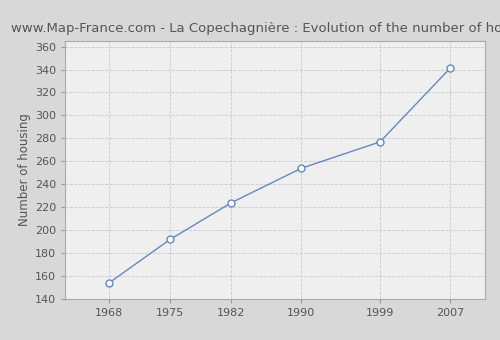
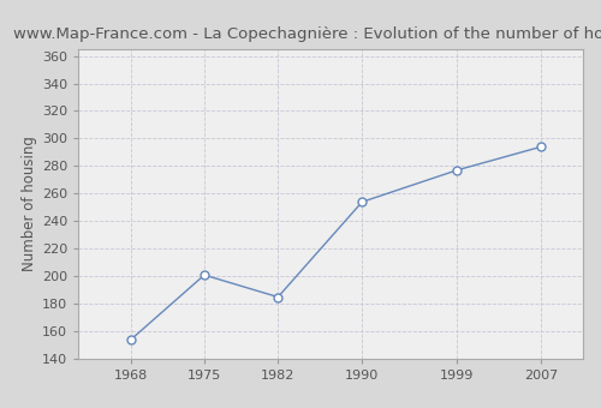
1975: 192 -> 201
1982: 224 -> 185
2007: 341 -> 294
